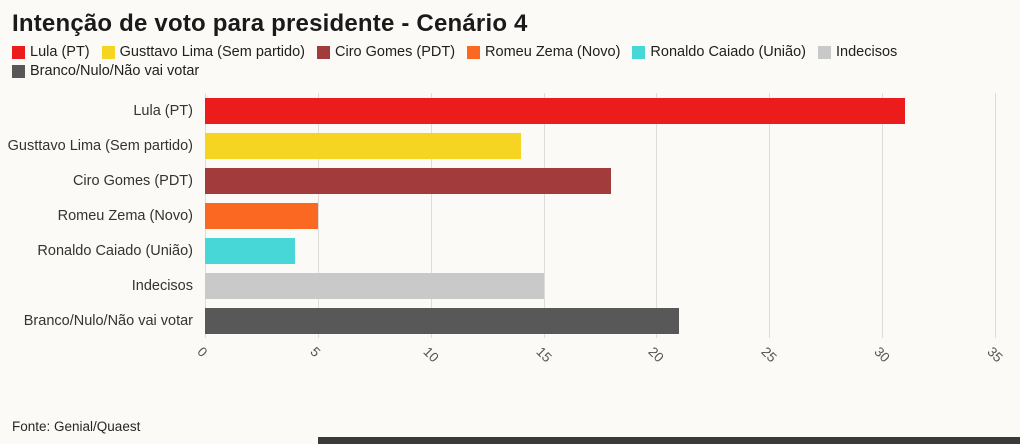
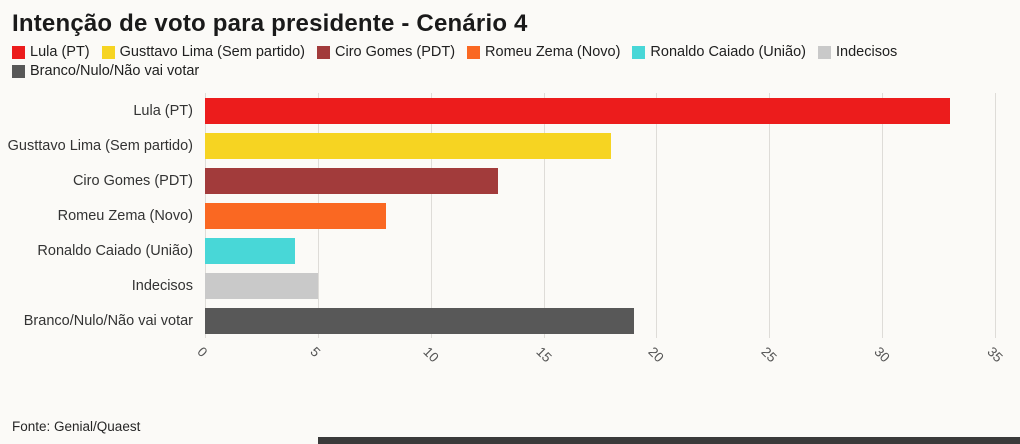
Lula (PT): 31 -> 33
Gusttavo Lima (Sem partido): 14 -> 18
Ciro Gomes (PDT): 18 -> 13
Romeu Zema (Novo): 5 -> 8
Indecisos: 15 -> 5
Branco/Nulo/Não vai votar: 21 -> 19
